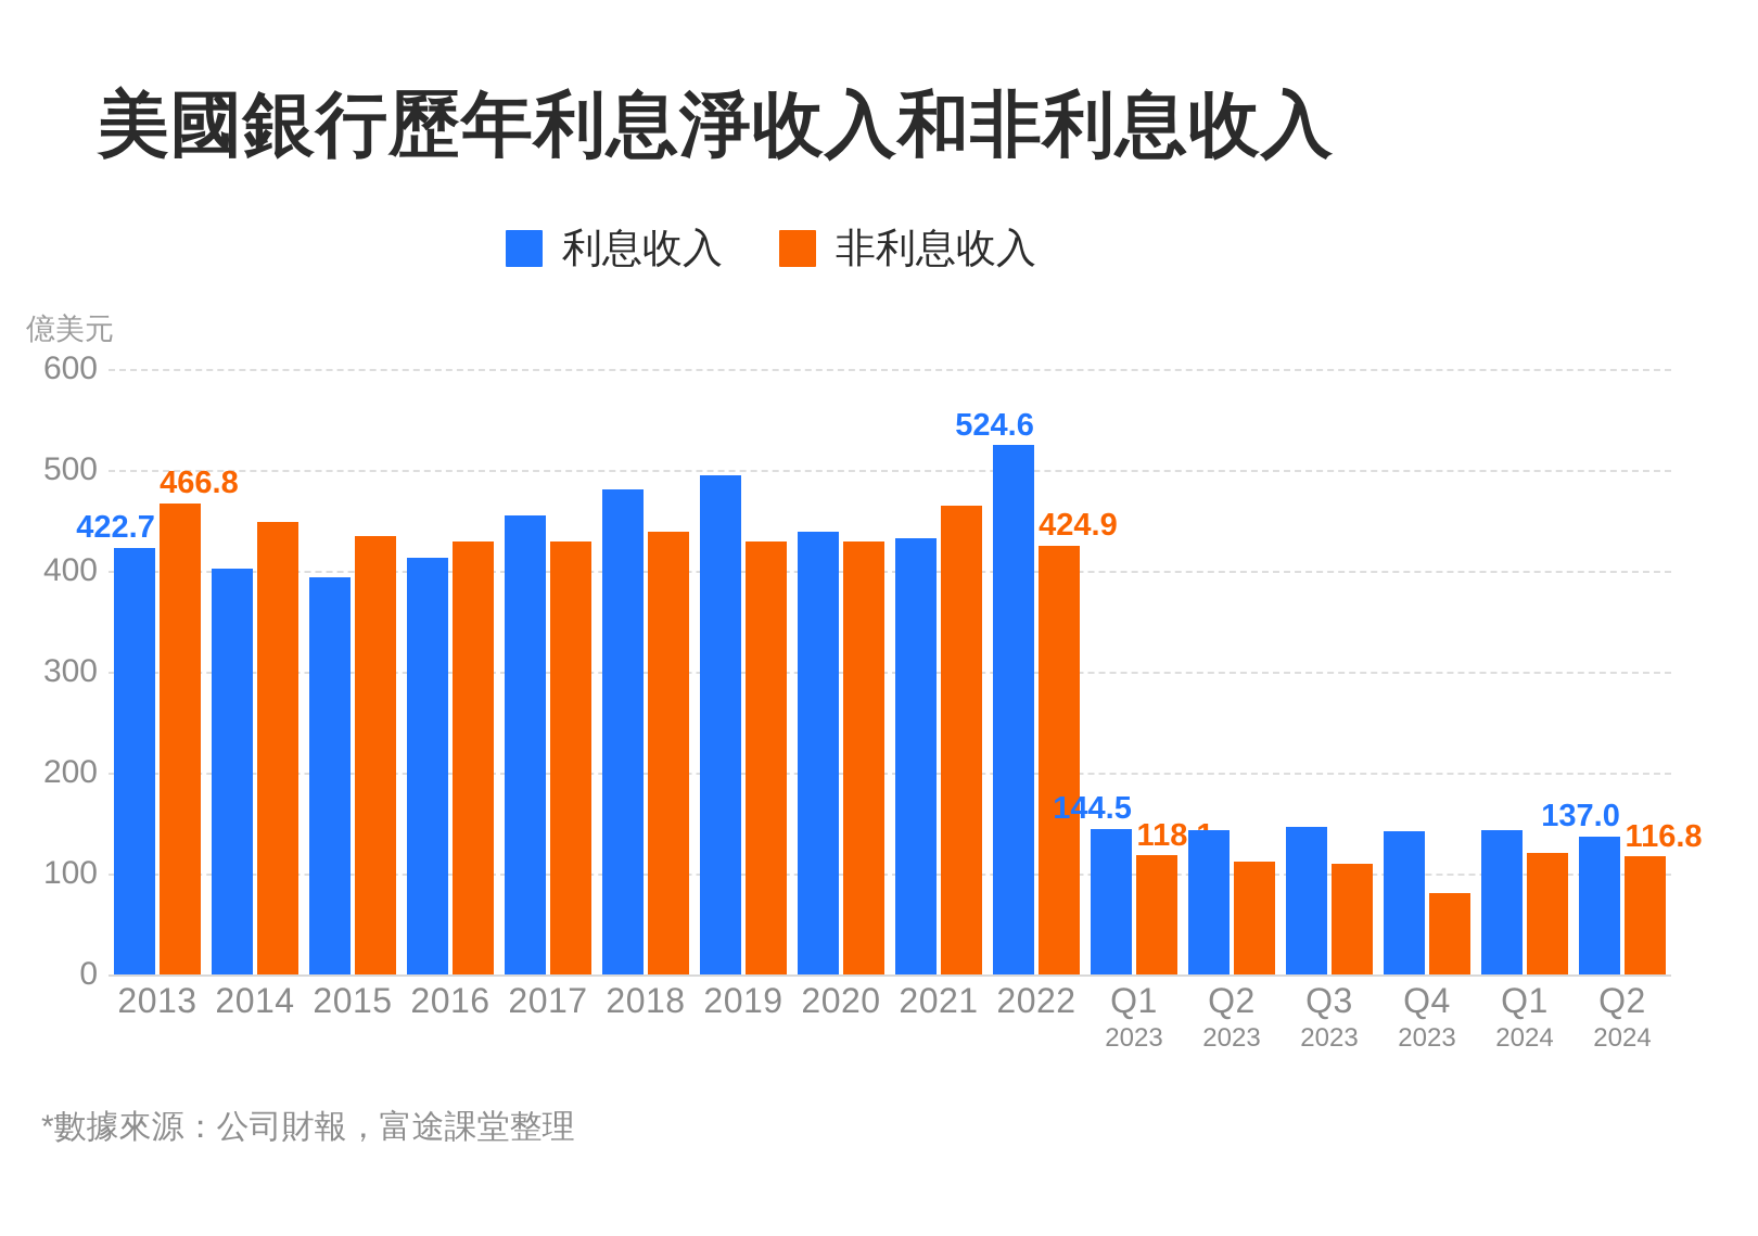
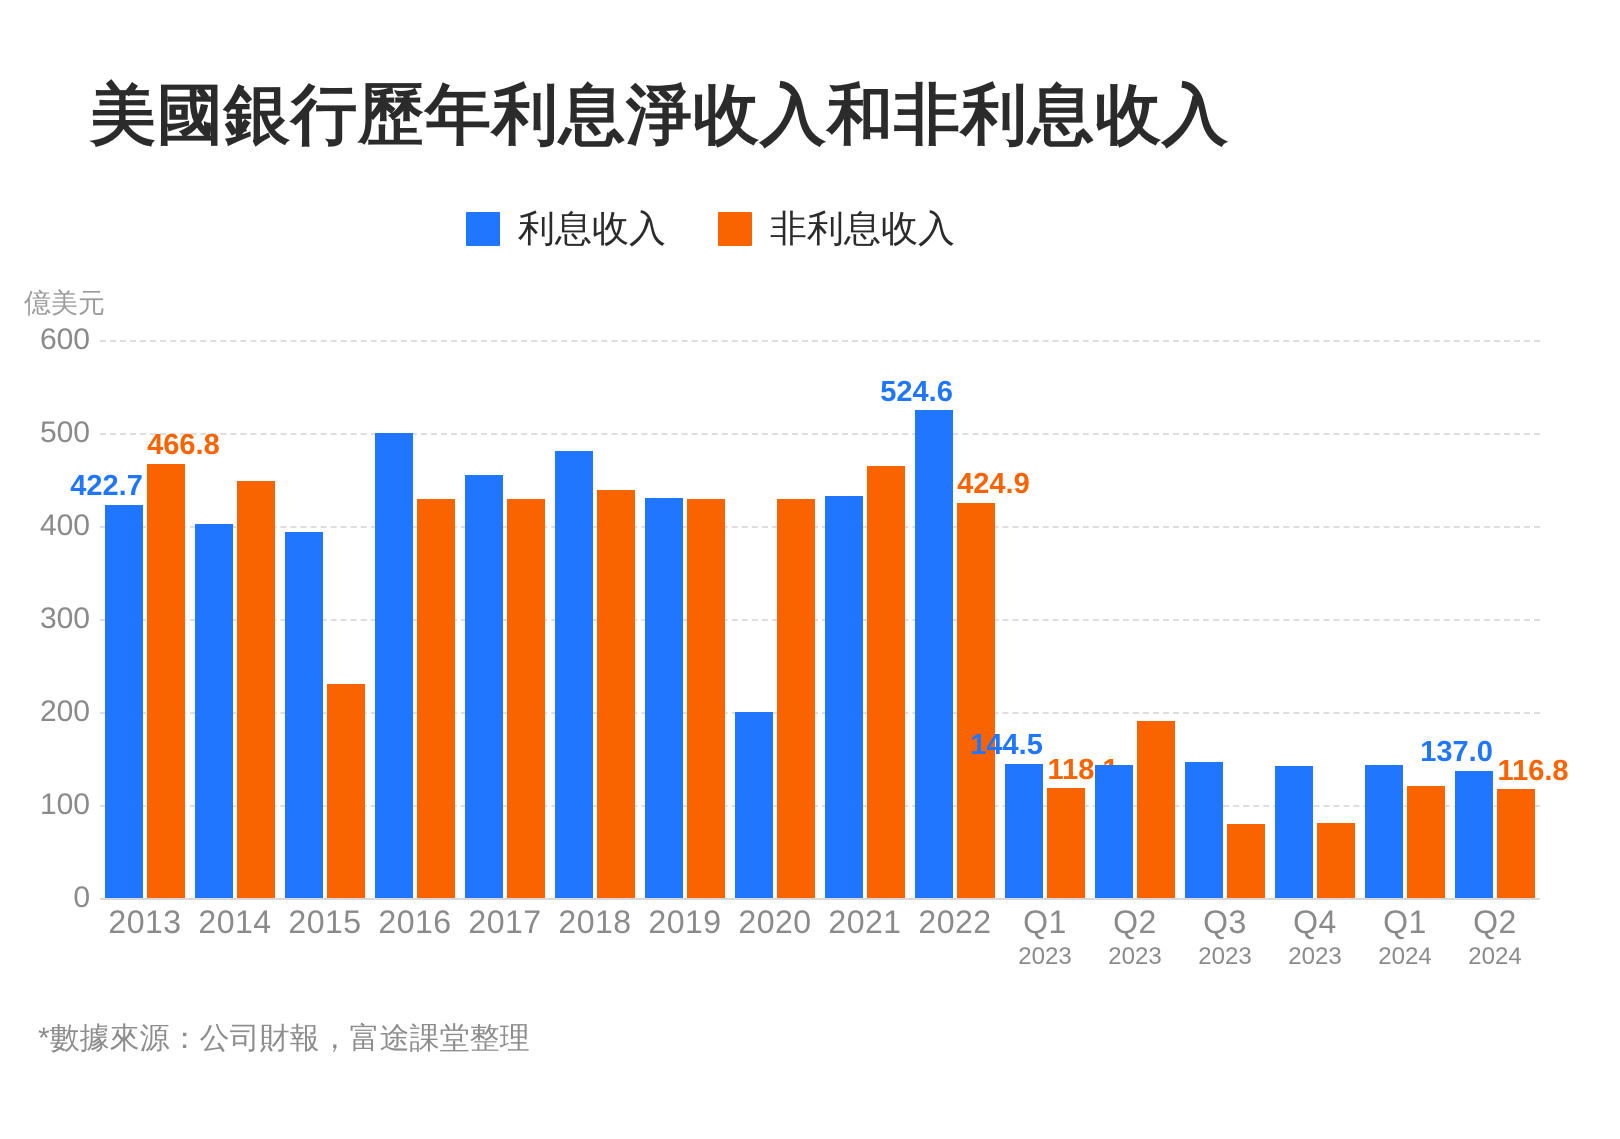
非利息收入/2015: 430 -> 230
利息收入/2016: 410 -> 500
利息收入/2019: 500 -> 430
利息收入/2020: 440 -> 200
非利息收入/Q2 2023: 110 -> 190
非利息收入/Q3 2023: 110 -> 80
